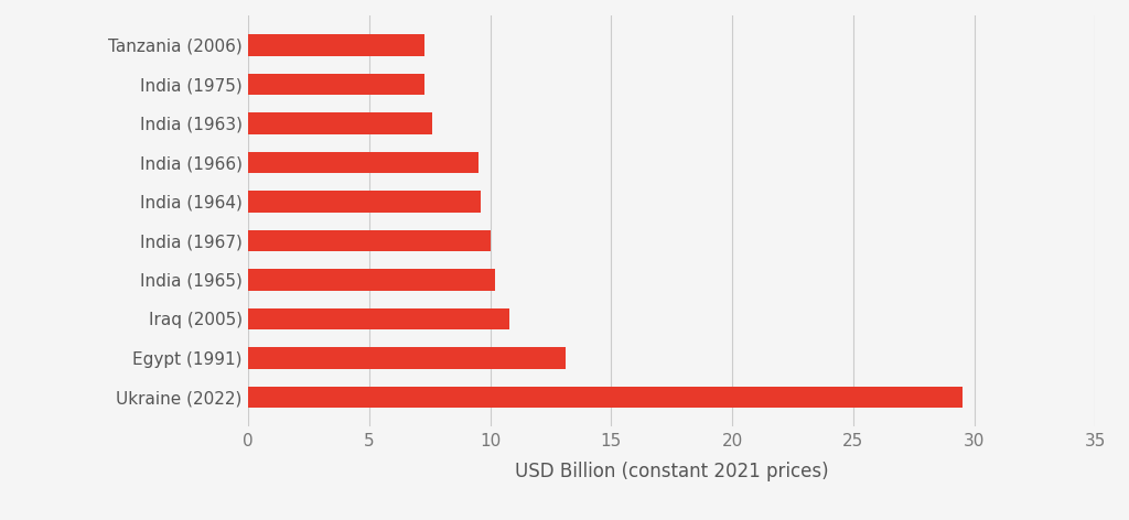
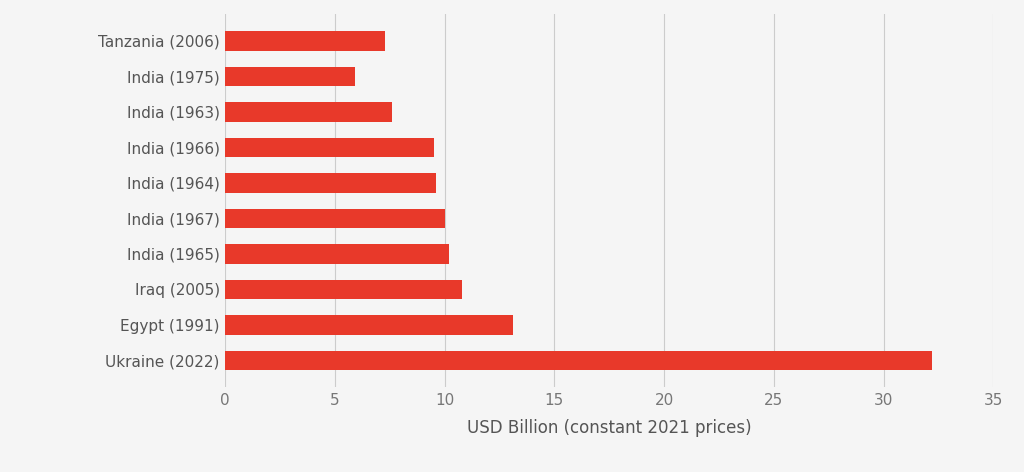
India (1975): 7.3 -> 5.9
Ukraine (2022): 29.5 -> 32.2
